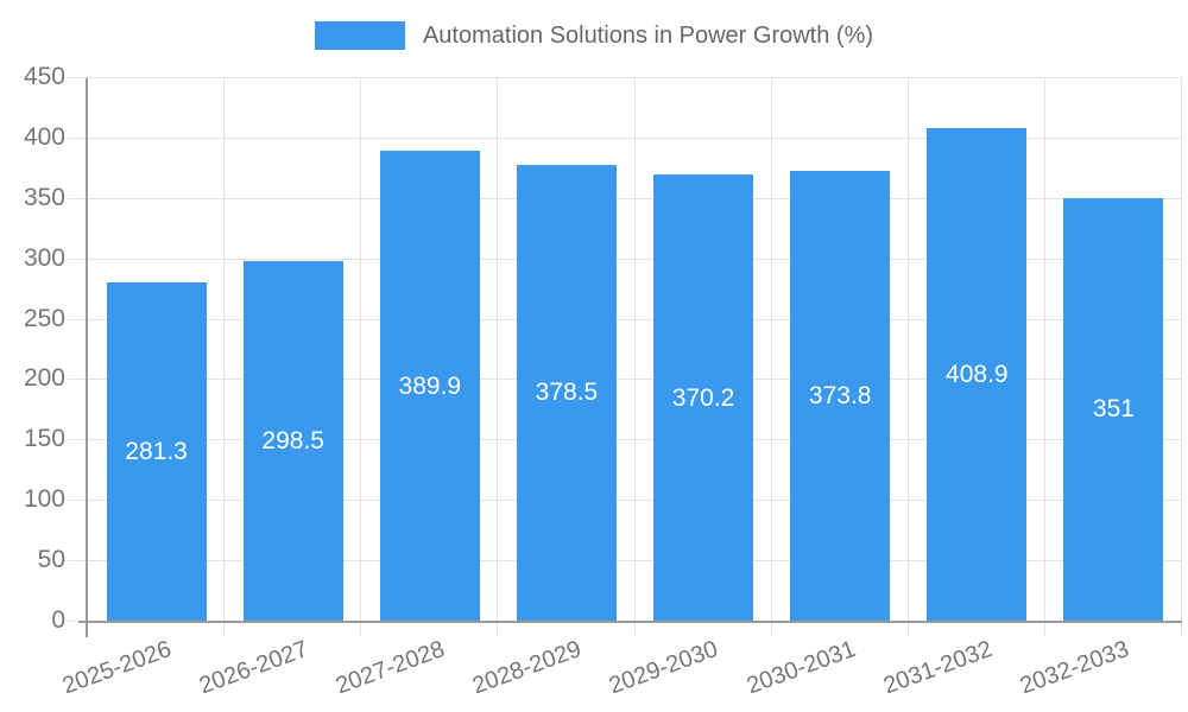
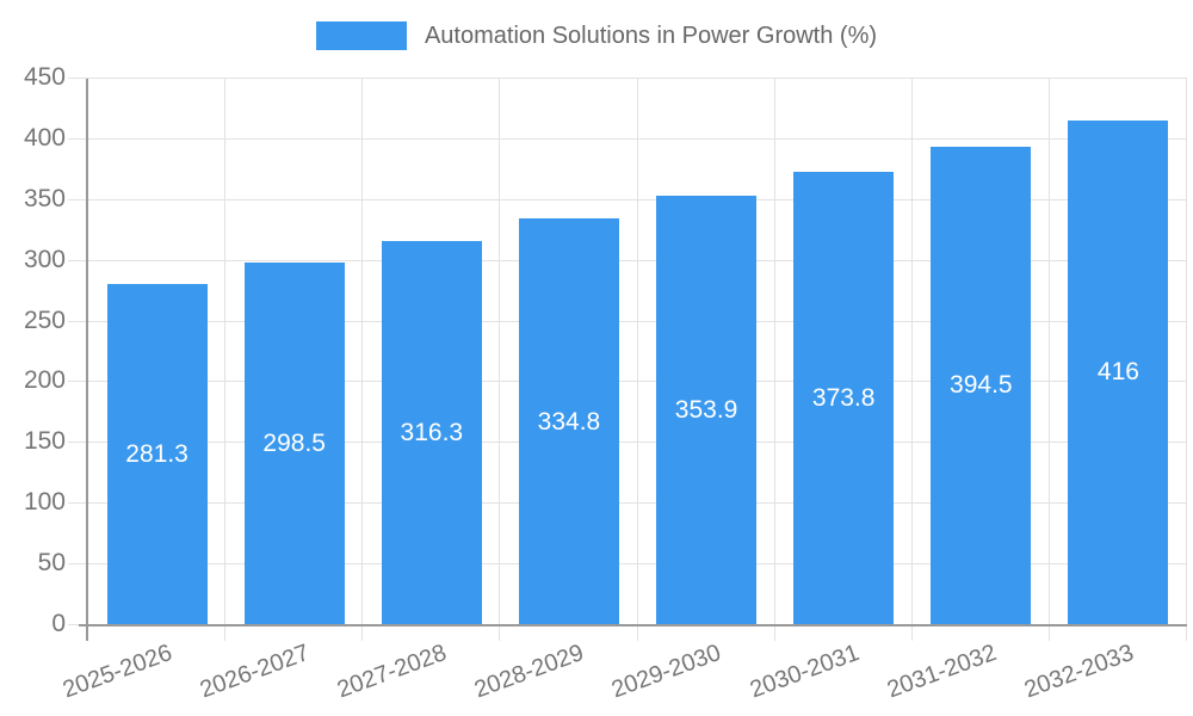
2027-2028: 389.9 -> 316.3
2028-2029: 378.5 -> 334.8
2029-2030: 370.2 -> 353.9
2031-2032: 408.9 -> 394.5
2032-2033: 351 -> 416
